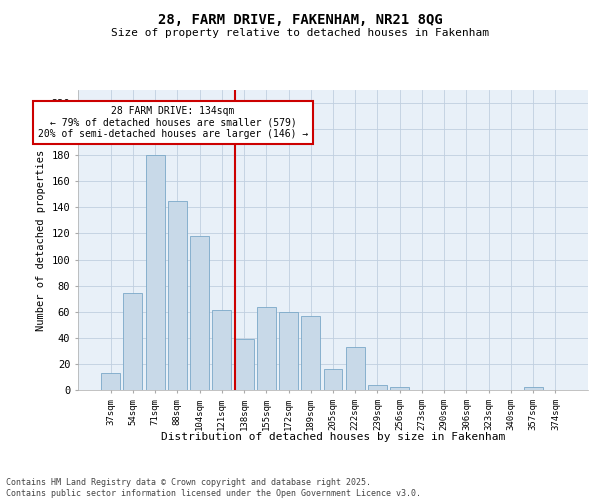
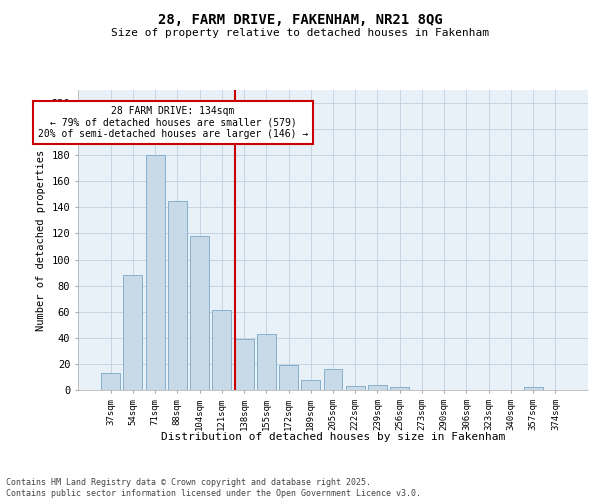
54sqm: 74 -> 88
155sqm: 64 -> 43
172sqm: 60 -> 19
189sqm: 57 -> 8
222sqm: 33 -> 3
